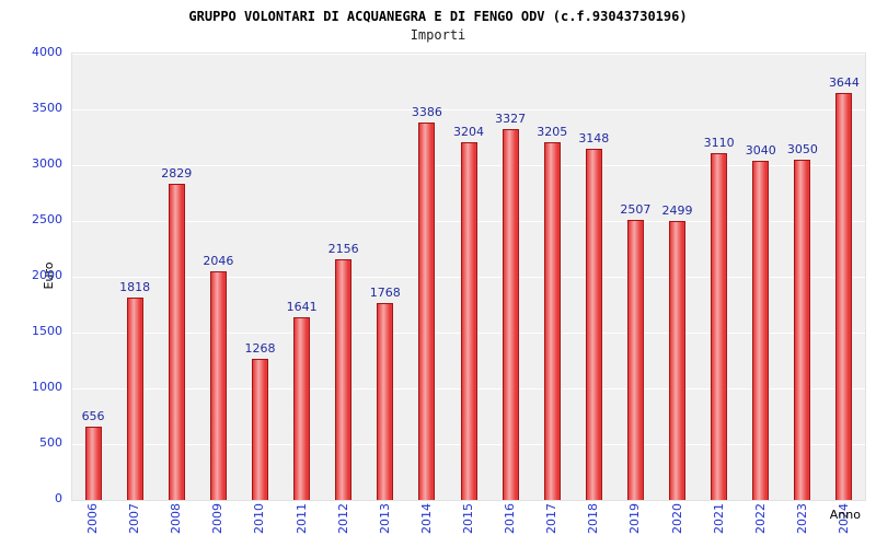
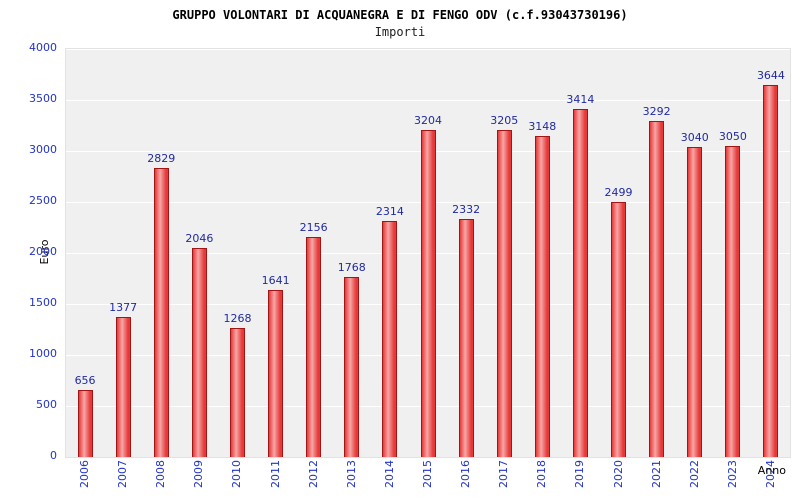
2007: 1818 -> 1377
2014: 3386 -> 2314
2016: 3327 -> 2332
2019: 2507 -> 3414
2021: 3110 -> 3292
